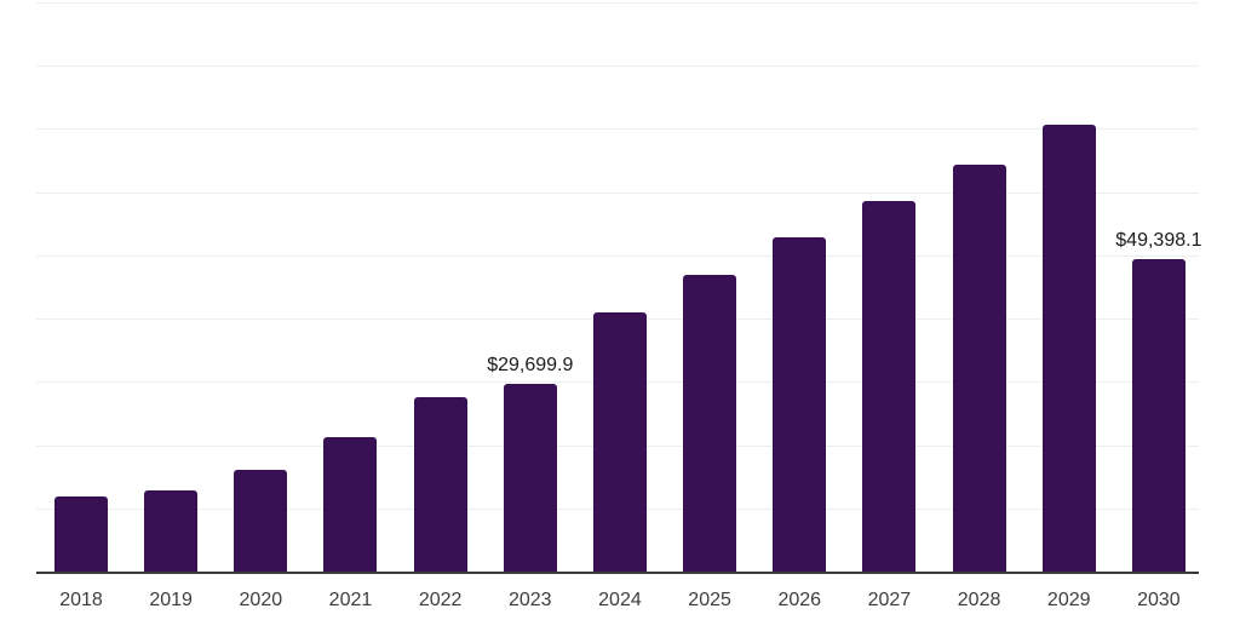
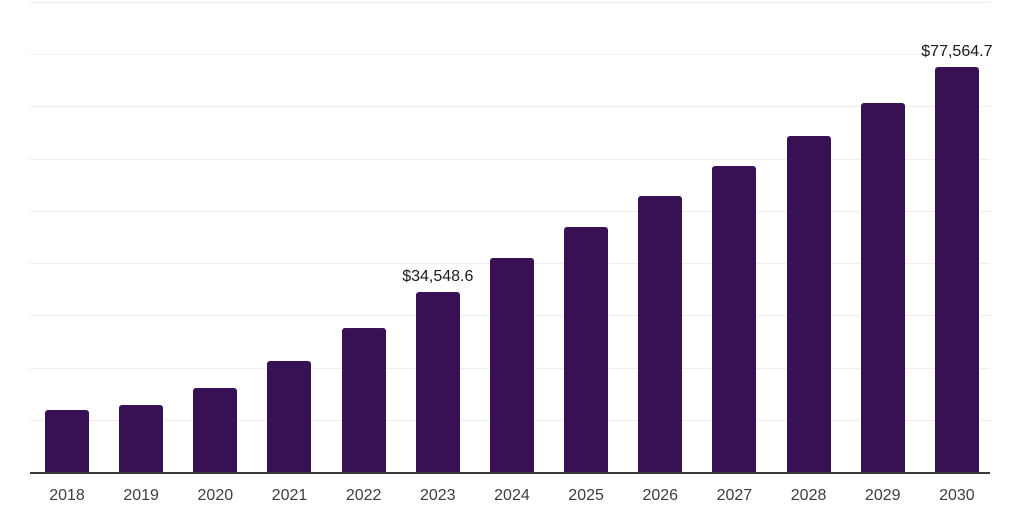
2023: $29,699.9 -> $34,548.6
2030: $49,398.1 -> $77,564.7
